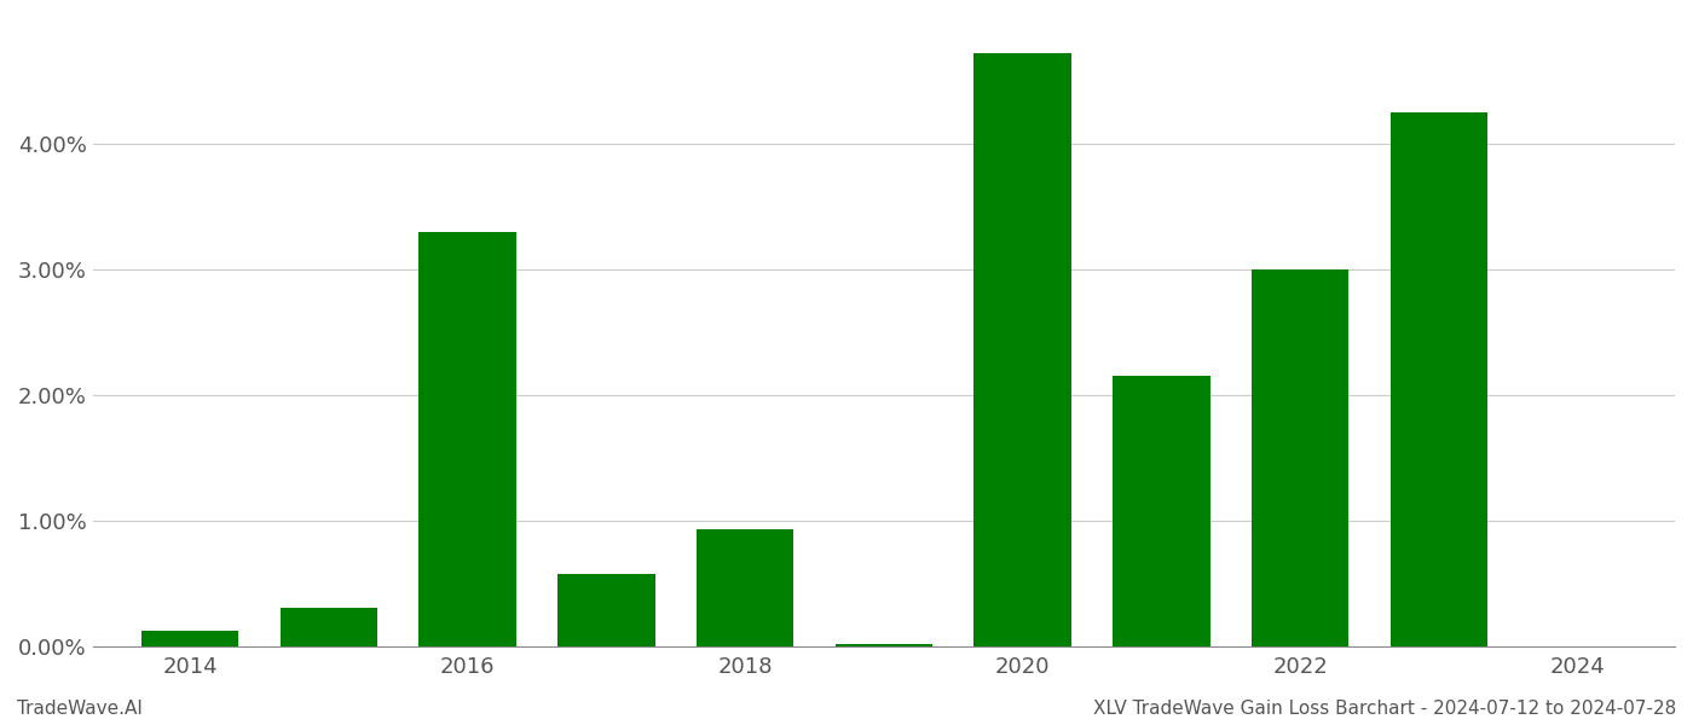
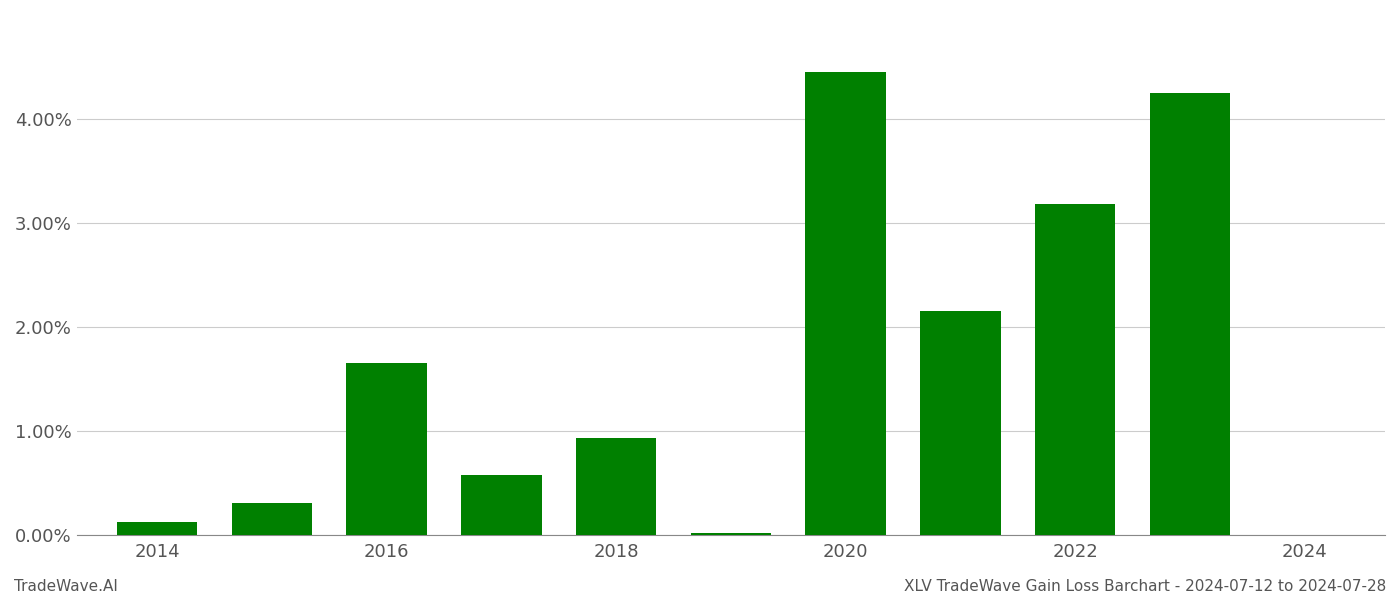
2016: 3.30% -> 1.65%
2020: 4.72% -> 4.45%
2022: 3.00% -> 3.18%
